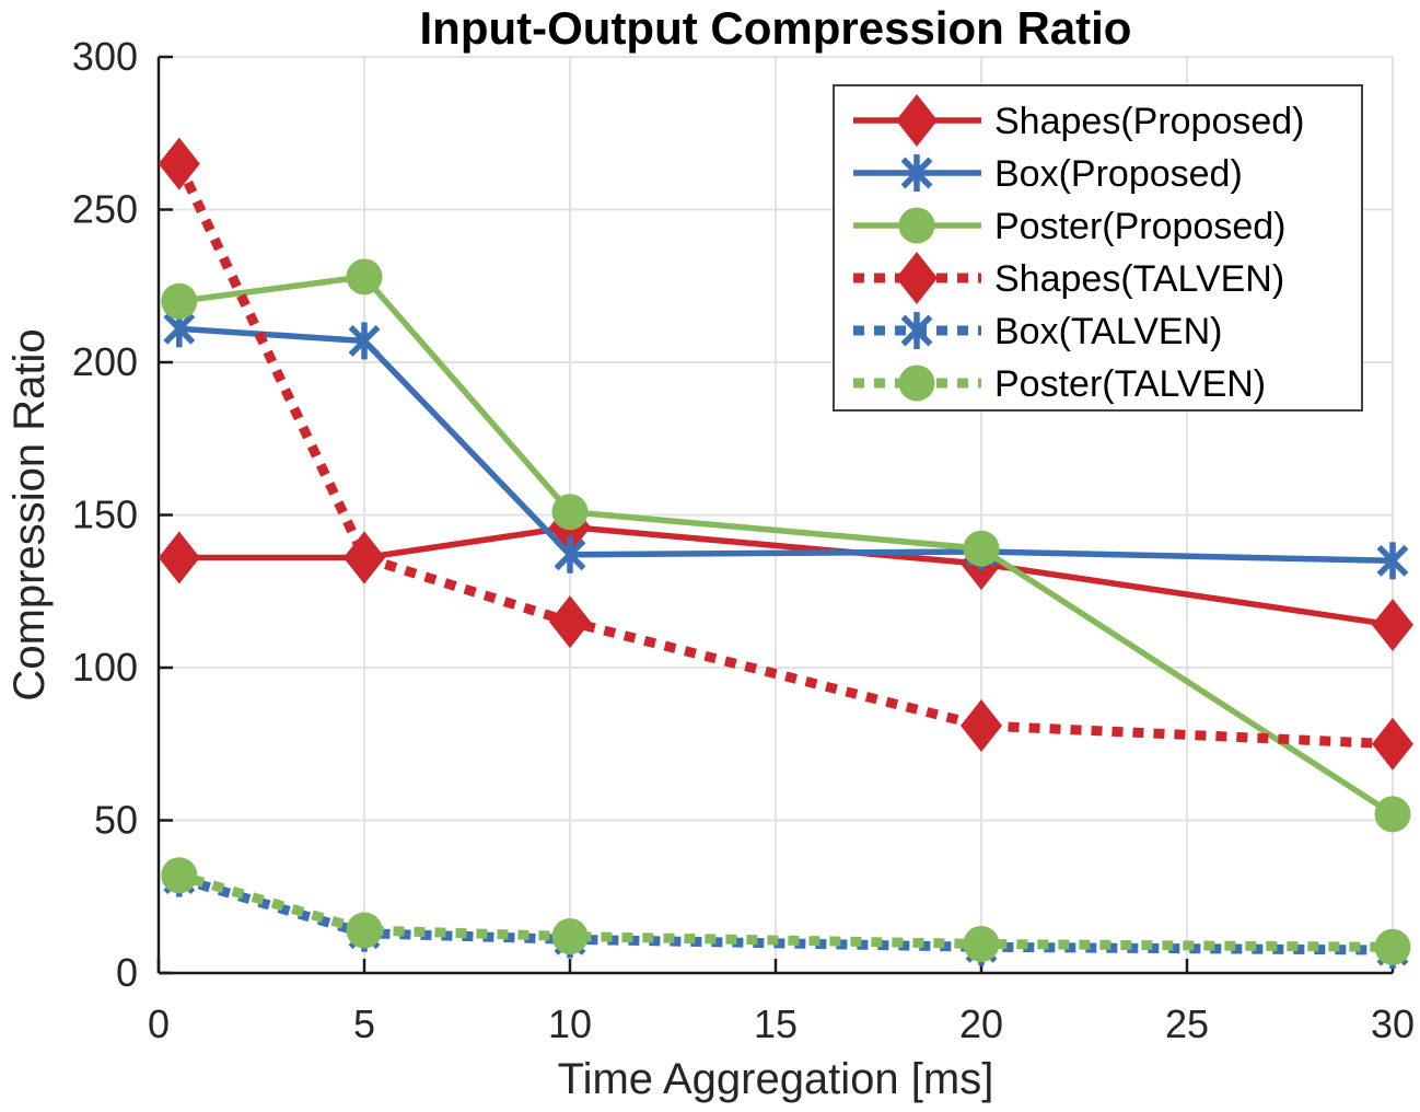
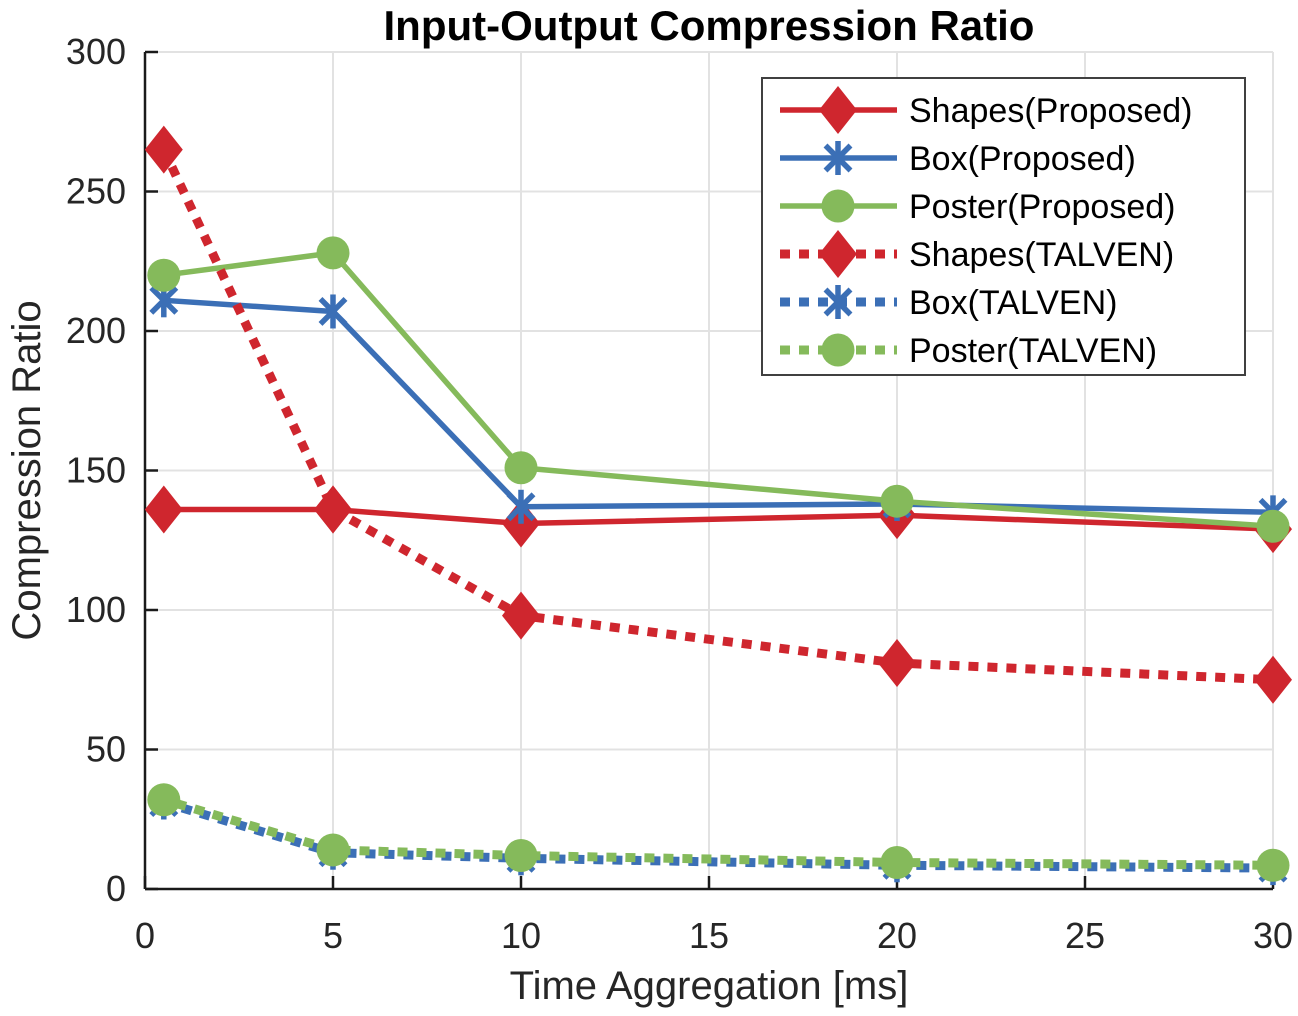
Shapes(Proposed)/10: 146 -> 131
Shapes(TALVEN)/10: 115 -> 98
Shapes(Proposed)/30: 114 -> 129
Poster(Proposed)/30: 52 -> 130
